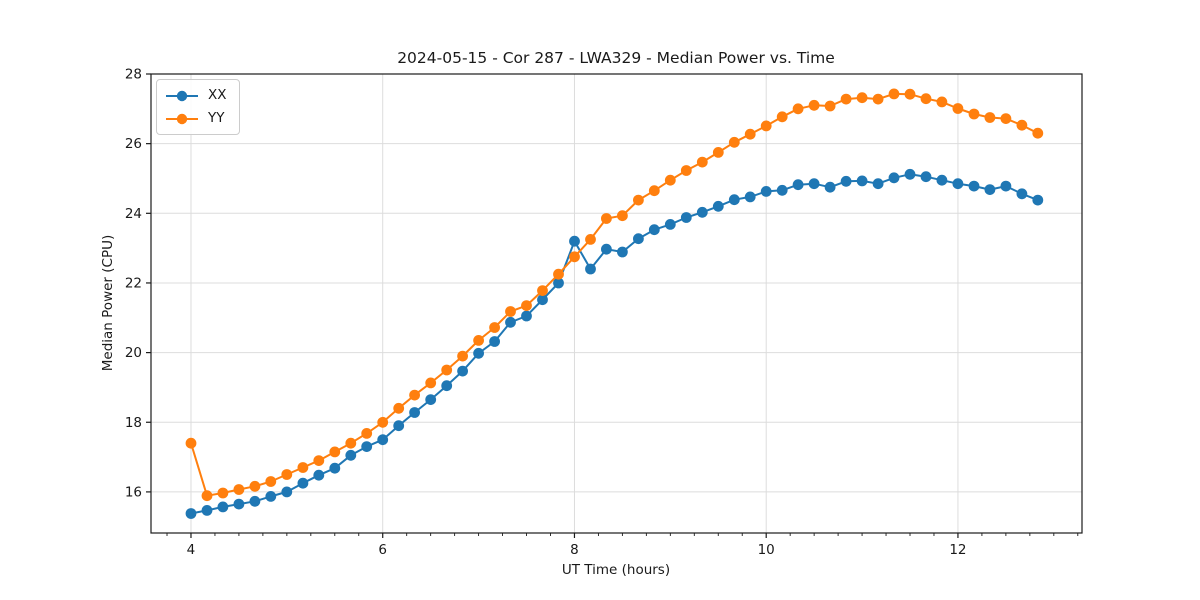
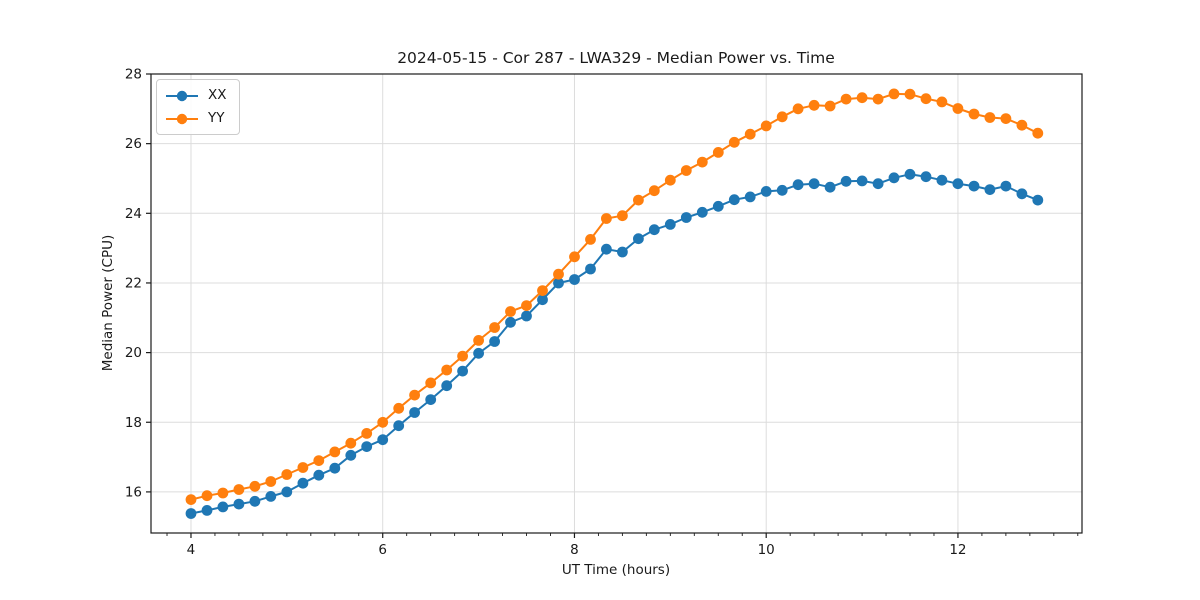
YY/4: 17.4 -> 15.8
XX/8: 23.2 -> 22.1
